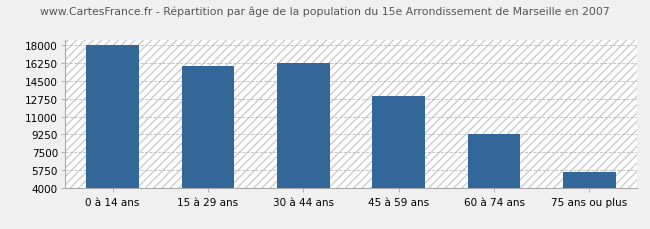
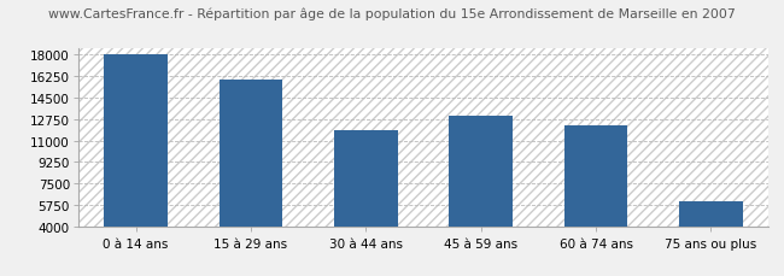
30 à 44 ans: 16200 -> 11800
60 à 74 ans: 9200 -> 12200
75 ans ou plus: 5500 -> 6000
